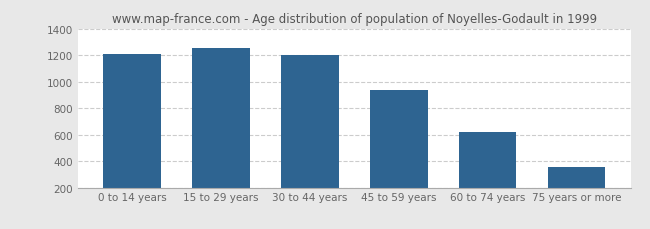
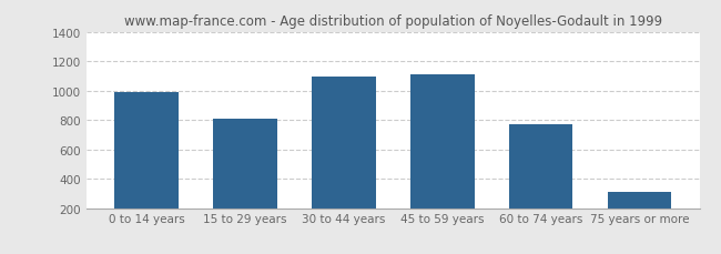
0 to 14 years: 1210 -> 990
15 to 29 years: 1260 -> 810
30 to 44 years: 1200 -> 1100
45 to 59 years: 940 -> 1110
60 to 74 years: 620 -> 770
75 years or more: 350 -> 310
